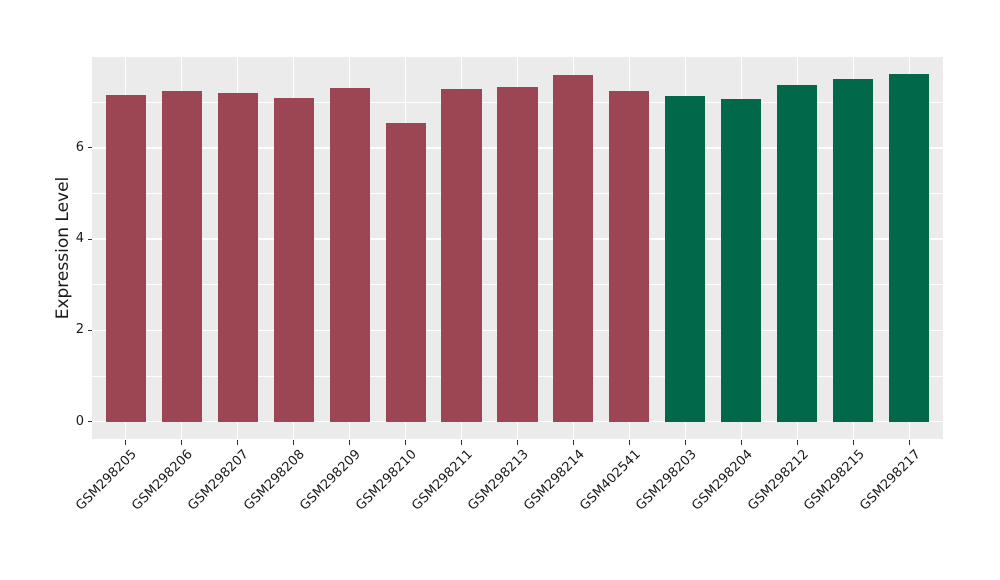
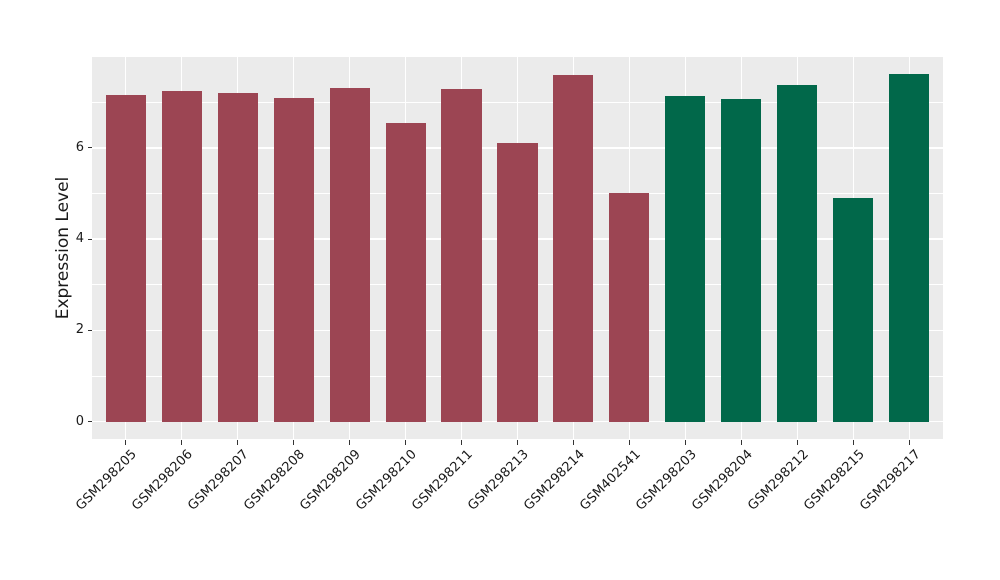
GSM298213: 7.3 -> 6.1
GSM402541: 7.2 -> 5.0
GSM298215: 7.5 -> 4.9
